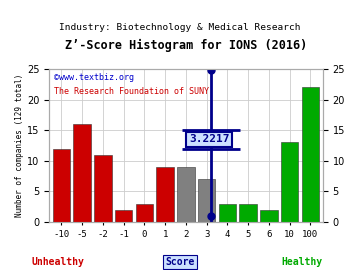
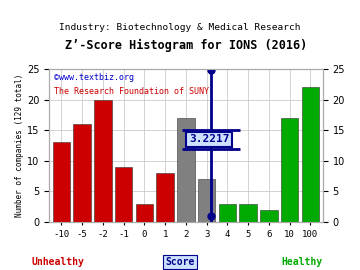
-10: 12 -> 13
-2: 11 -> 20
-1: 2 -> 9
1: 9 -> 8
2: 9 -> 17
10: 13 -> 17
